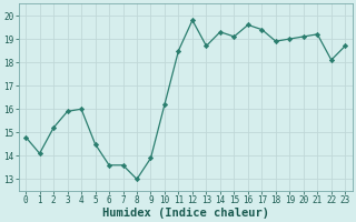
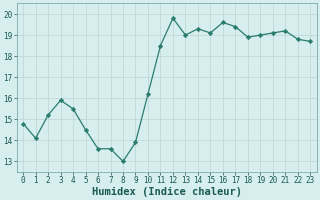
4: 16.0 -> 15.5
13: 18.7 -> 19.0
22: 18.1 -> 18.8
